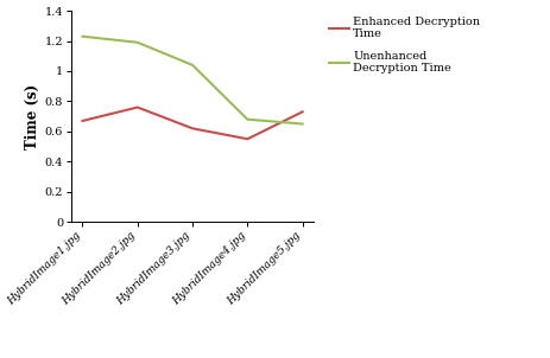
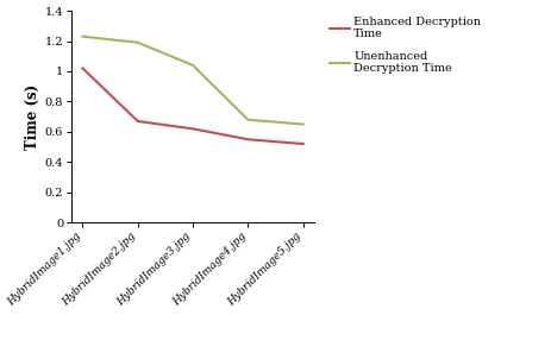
Enhanced Decryption Time/HybridImage1.jpg: 0.67 -> 1.02
Enhanced Decryption Time/HybridImage2.jpg: 0.76 -> 0.67
Enhanced Decryption Time/HybridImage5.jpg: 0.73 -> 0.52
